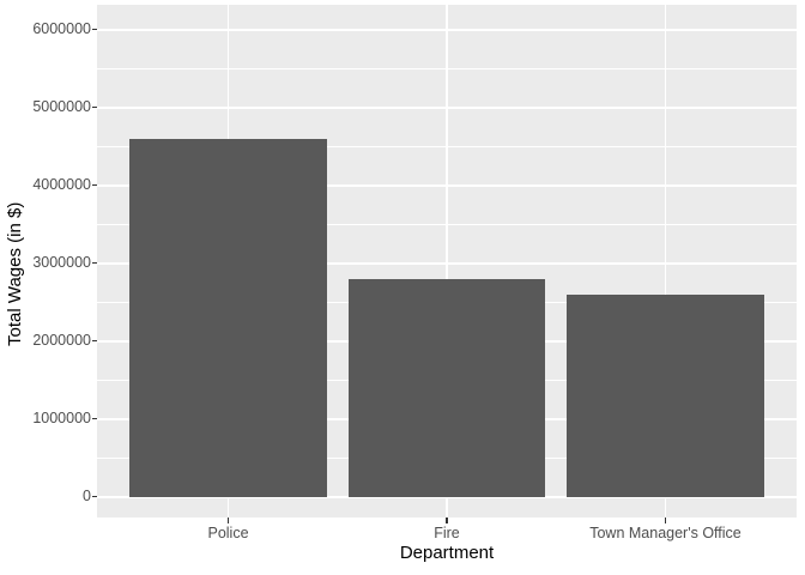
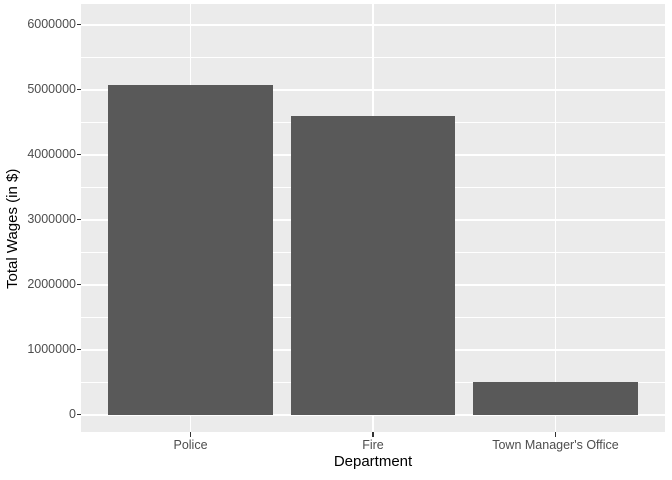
Police: 4600000 -> 5100000
Fire: 2800000 -> 4600000
Town Manager's Office: 2600000 -> 500000
